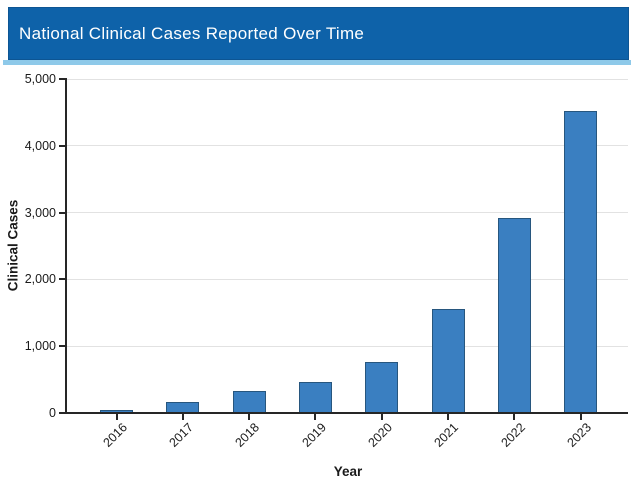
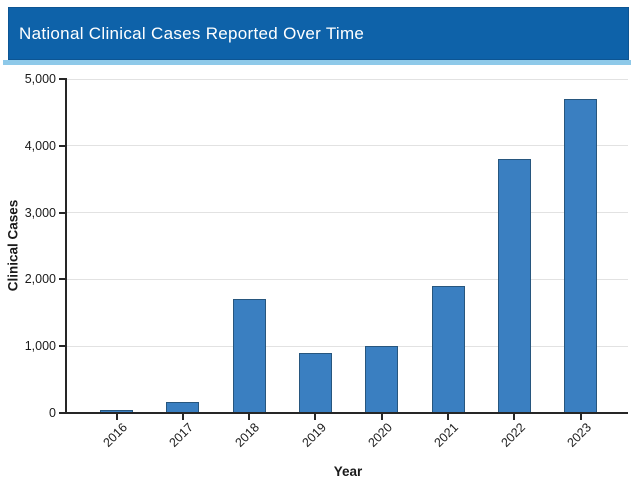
2018: 300 -> 1700
2019: 500 -> 900
2020: 800 -> 1000
2021: 1600 -> 1900
2022: 2900 -> 3800
2023: 4500 -> 4700
